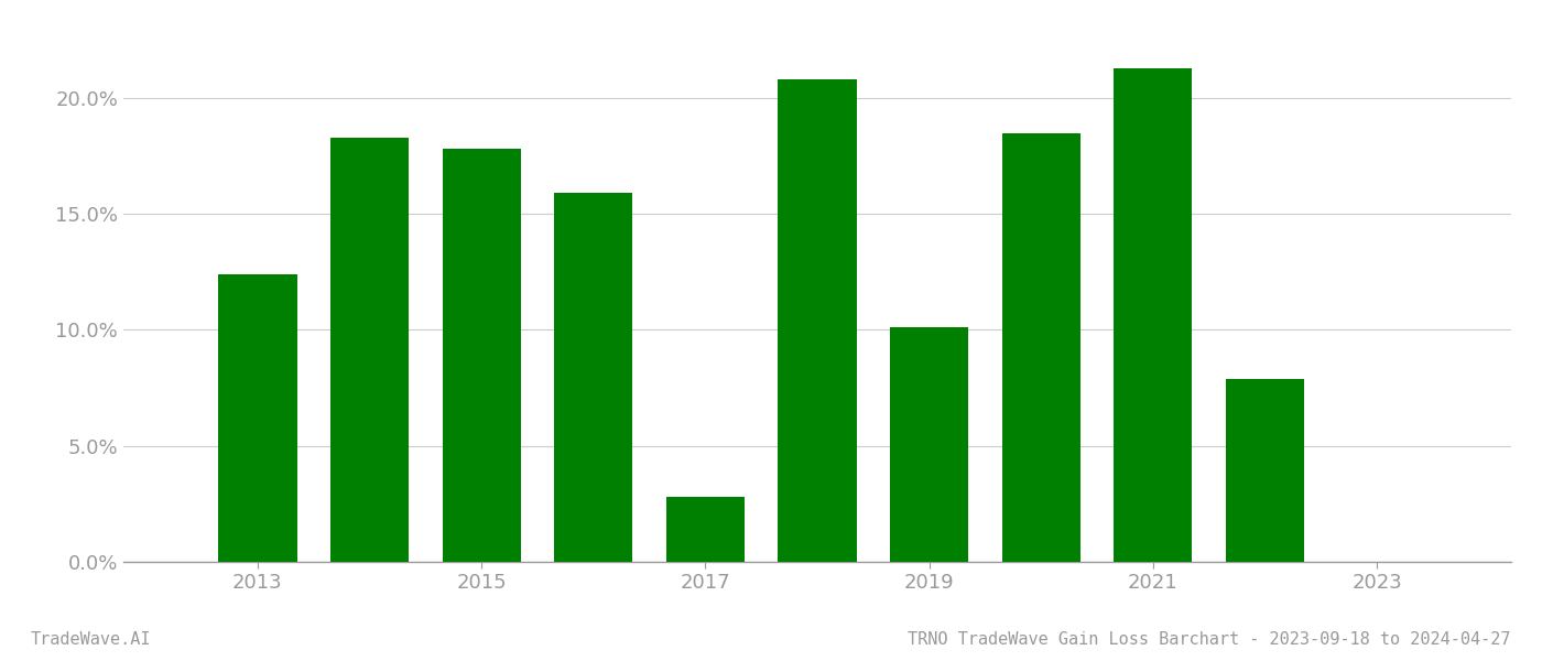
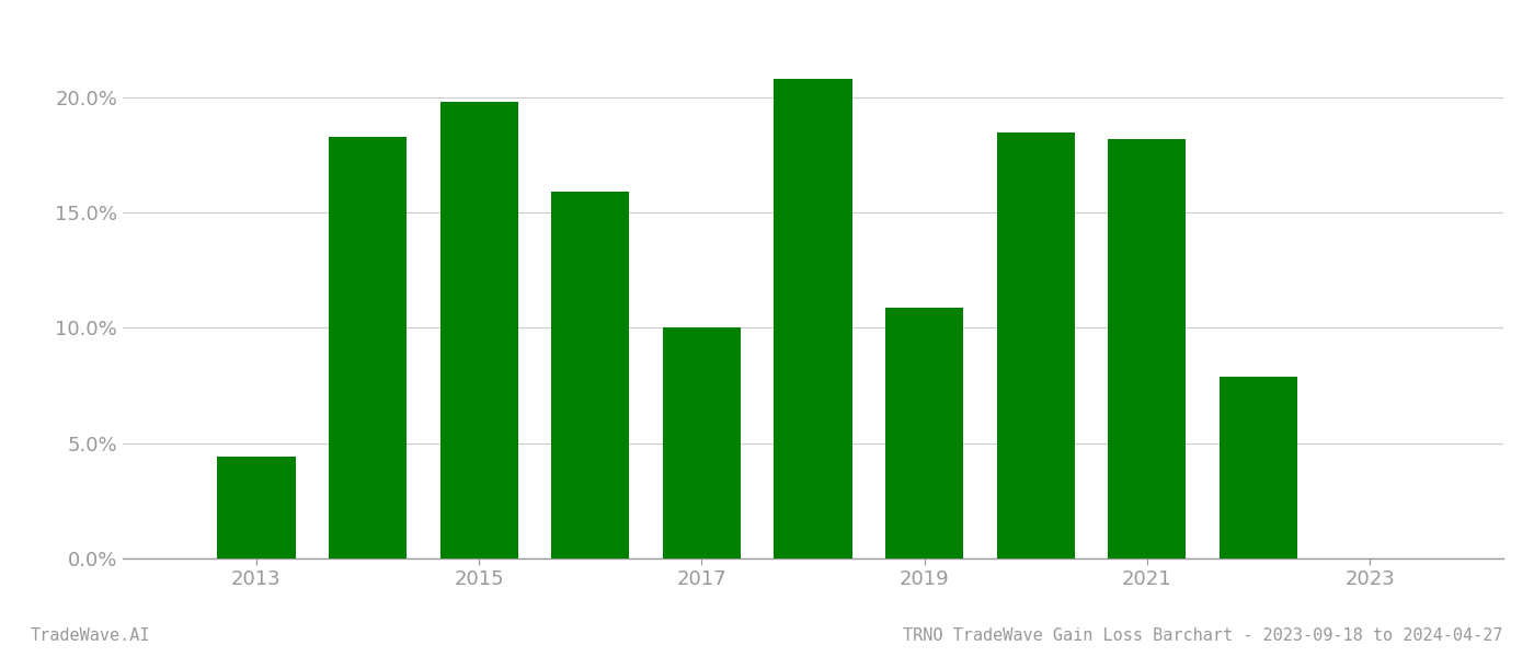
2013: 12.4% -> 4.4%
2015: 17.8% -> 19.8%
2017: 2.8% -> 10.0%
2019: 10.1% -> 10.9%
2021: 21.3% -> 18.2%
